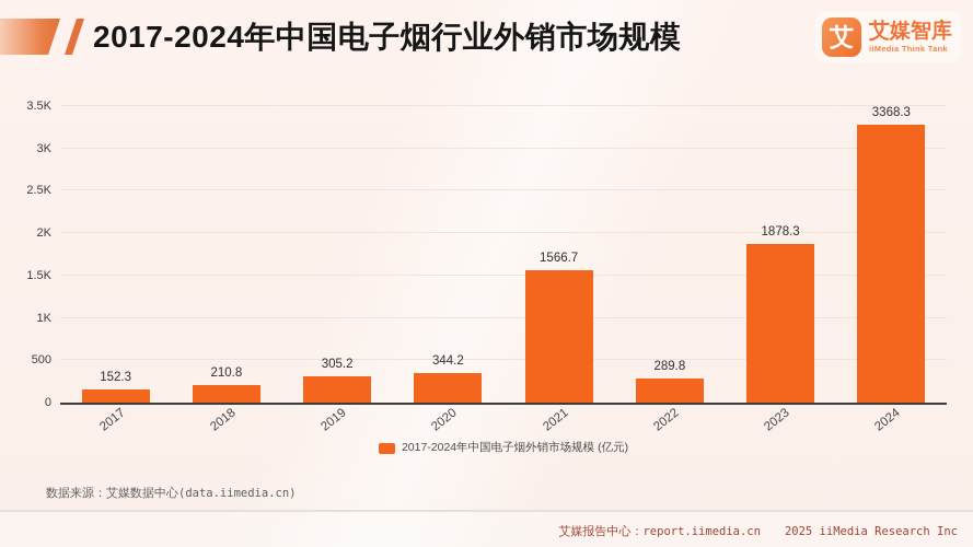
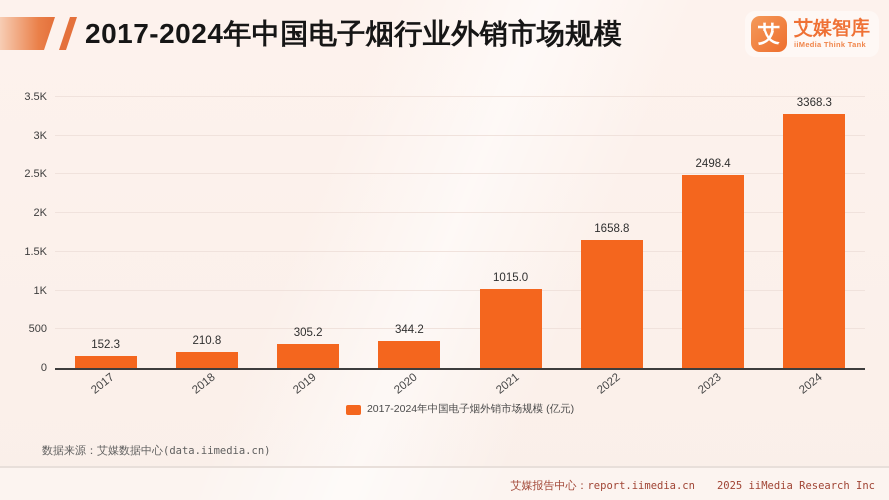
2021: 1566.7 -> 1015.0
2022: 289.8 -> 1658.8
2023: 1878.3 -> 2498.4
